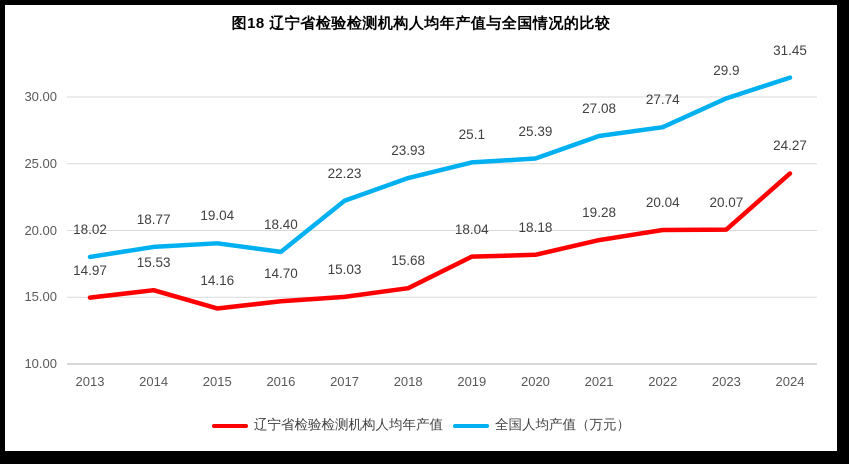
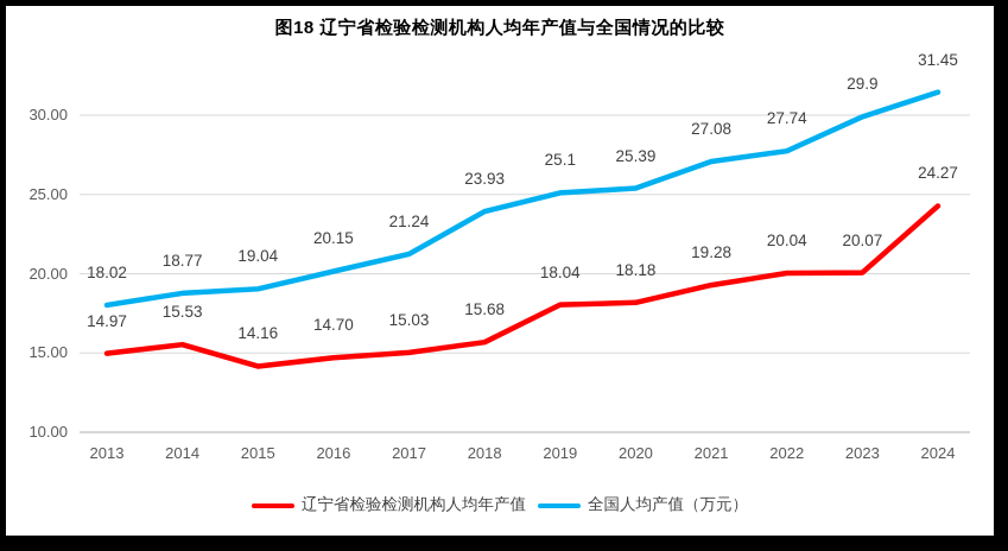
全国人均产值（万元）/2016: 18.40 -> 20.15
全国人均产值（万元）/2017: 22.23 -> 21.24
